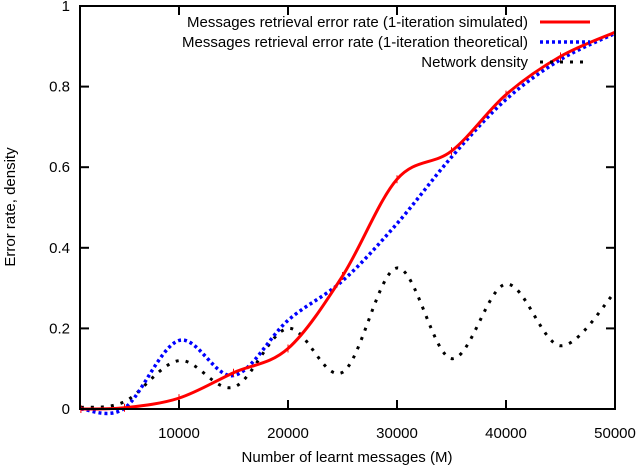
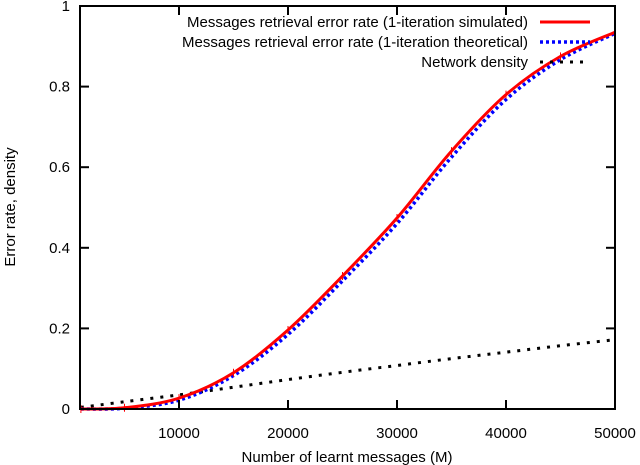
Messages retrieval error rate (1-iteration theoretical)/10000: 0.17 -> 0.02
Network density/10000: 0.12 -> 0.04
Messages retrieval error rate (1-iteration simulated)/20000: 0.15 -> 0.20
Messages retrieval error rate (1-iteration theoretical)/20000: 0.22 -> 0.18
Network density/20000: 0.20 -> 0.07
Messages retrieval error rate (1-iteration simulated)/30000: 0.57 -> 0.47
Network density/30000: 0.35 -> 0.11
Network density/40000: 0.31 -> 0.14
Network density/50000: 0.29 -> 0.17
